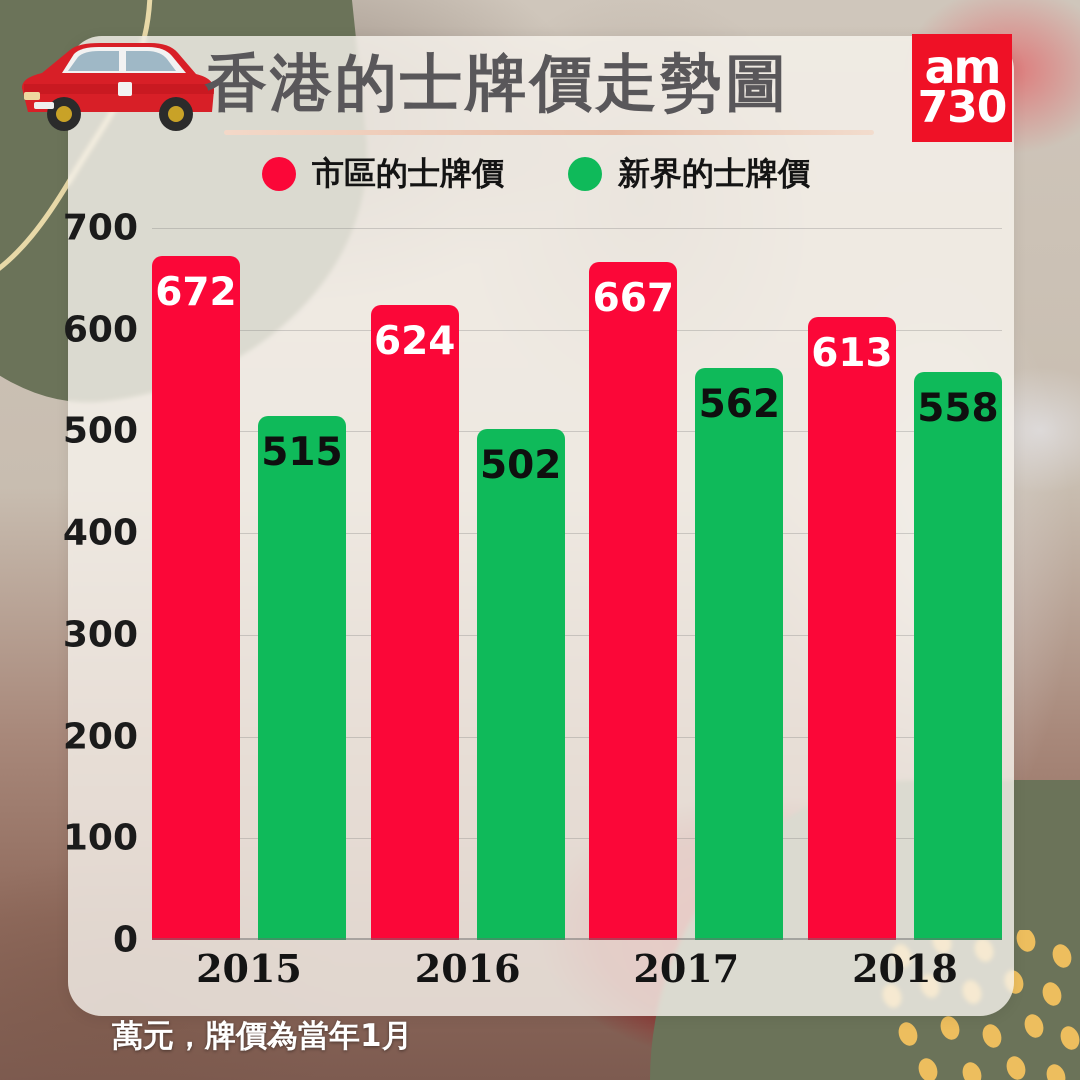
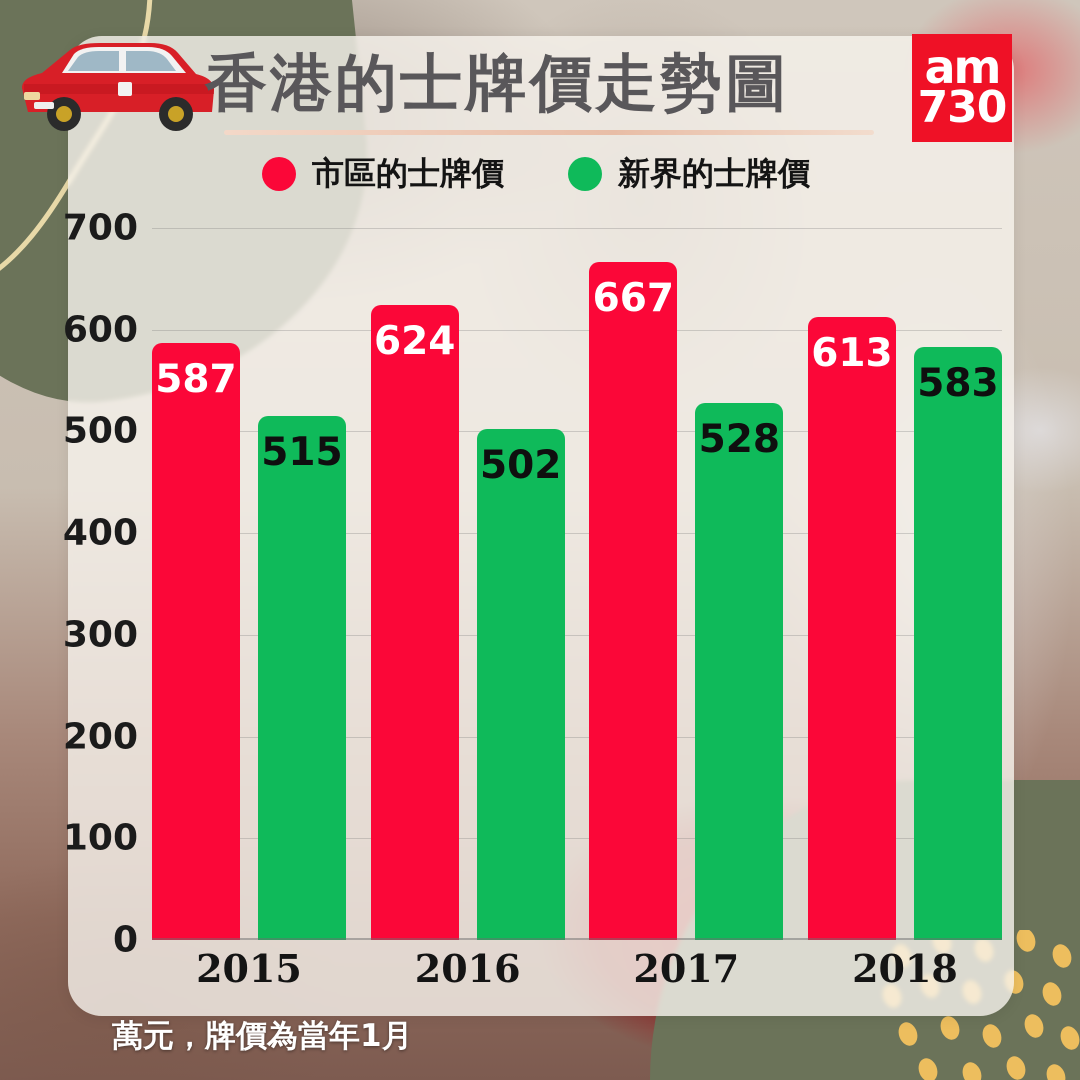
市區的士牌價/2015: 672 -> 587
新界的士牌價/2017: 562 -> 528
新界的士牌價/2018: 558 -> 583
